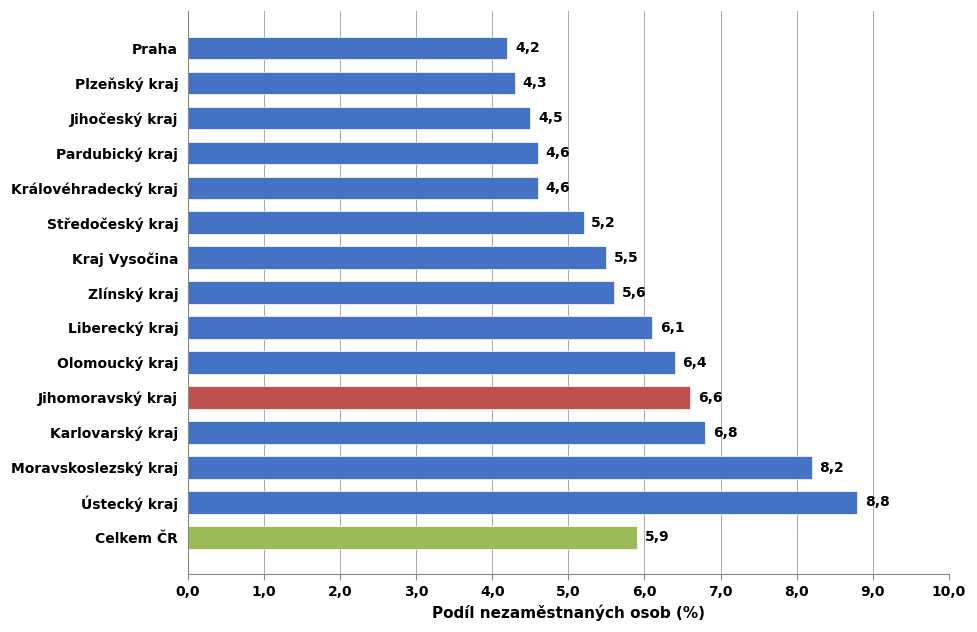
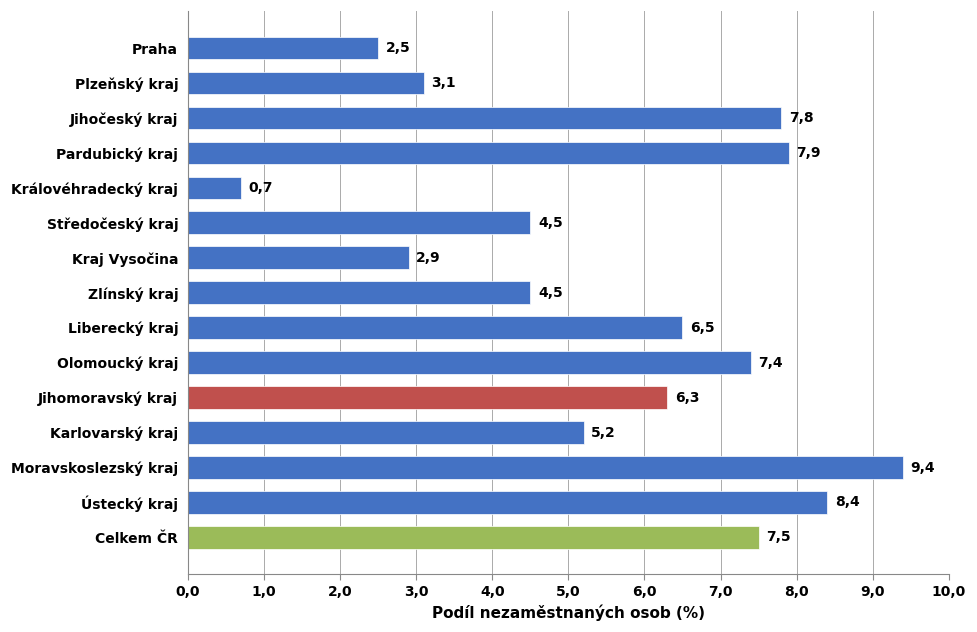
Praha: 4,2 -> 2,5
Plzeňský kraj: 4,3 -> 3,1
Jihočeský kraj: 4,5 -> 7,8
Pardubický kraj: 4,6 -> 7,9
Královéhradecký kraj: 4,6 -> 0,7
Středočeský kraj: 5,2 -> 4,5
Kraj Vysočina: 5,5 -> 2,9
Zlínský kraj: 5,6 -> 4,5
Liberecký kraj: 6,1 -> 6,5
Olomoucký kraj: 6,4 -> 7,4
Jihomoravský kraj: 6,6 -> 6,3
Karlovarský kraj: 6,8 -> 5,2
Moravskoslezský kraj: 8,2 -> 9,4
Ústecký kraj: 8,8 -> 8,4
Celkem ČR: 5,9 -> 7,5
